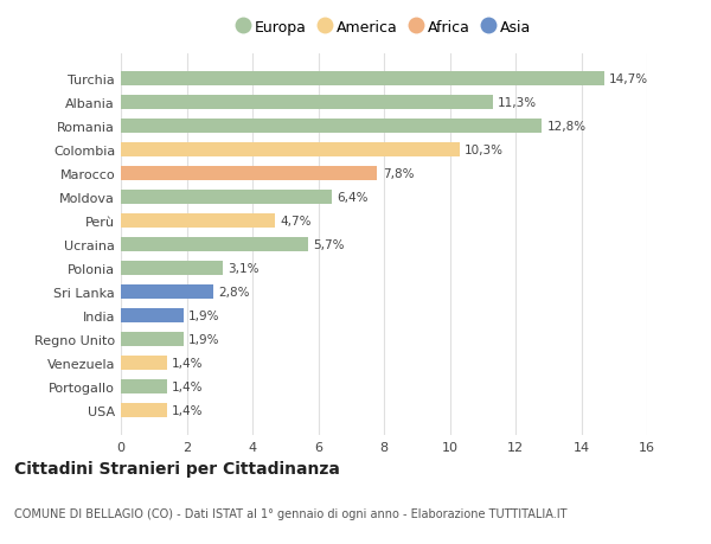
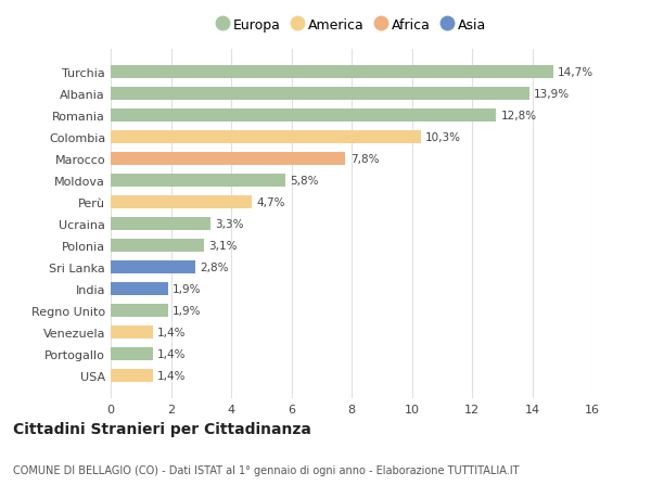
Albania: 11,3% -> 13,9%
Moldova: 6,4% -> 5,8%
Ucraina: 5,7% -> 3,3%
